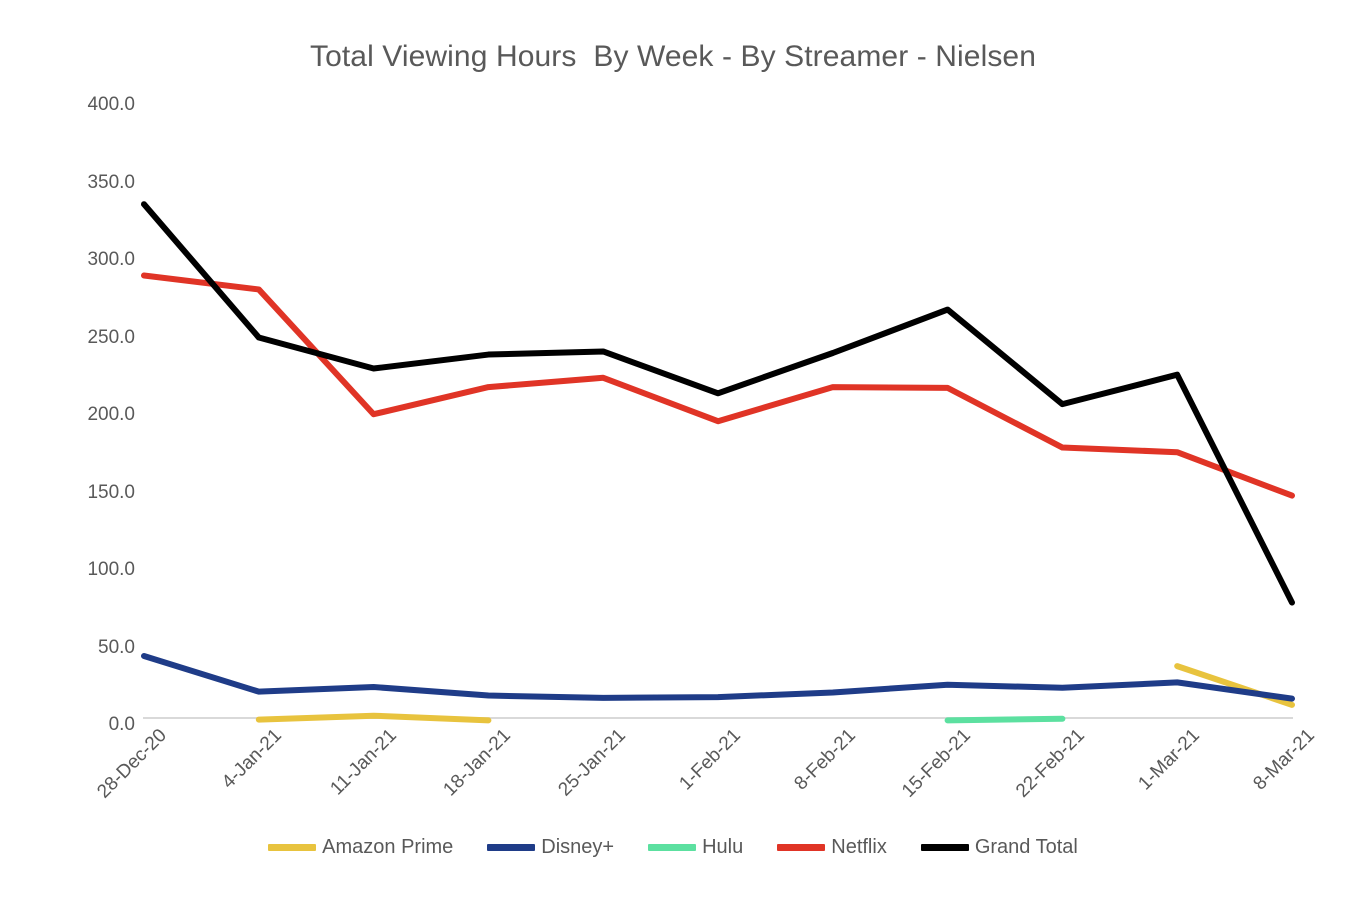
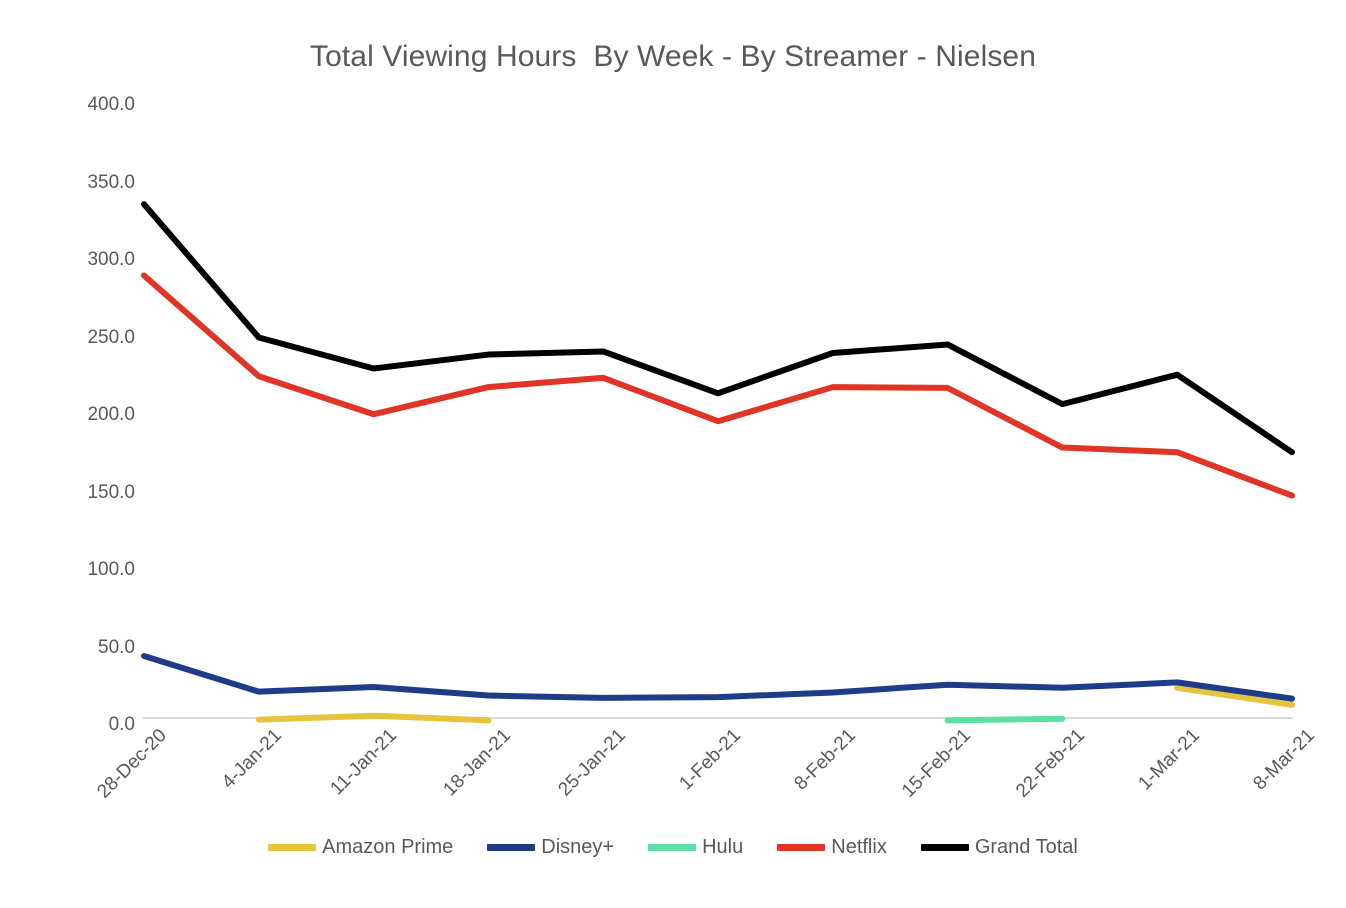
Netflix/4-Jan-21: 281 -> 225
Grand Total/15-Feb-21: 268 -> 246
Amazon Prime/1-Mar-21: 38 -> 24
Grand Total/8-Mar-21: 79 -> 176
